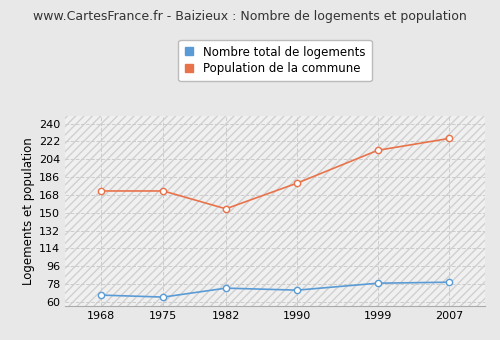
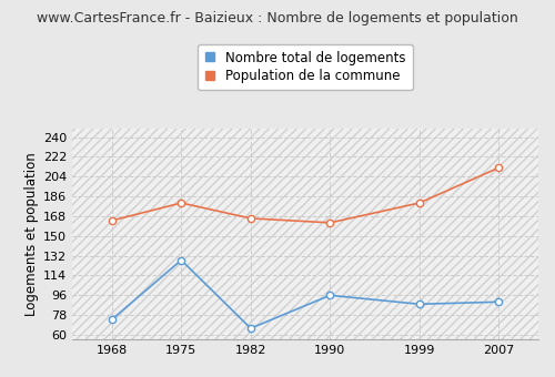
Nombre total de logements/1968: 67 -> 74
Population de la commune/1968: 172 -> 164
Nombre total de logements/1975: 65 -> 128
Population de la commune/1975: 172 -> 180
Nombre total de logements/1982: 74 -> 66
Population de la commune/1982: 154 -> 166
Nombre total de logements/1990: 72 -> 96
Population de la commune/1990: 180 -> 162
Nombre total de logements/1999: 79 -> 88
Population de la commune/1999: 213 -> 180
Nombre total de logements/2007: 80 -> 90
Population de la commune/2007: 225 -> 212
